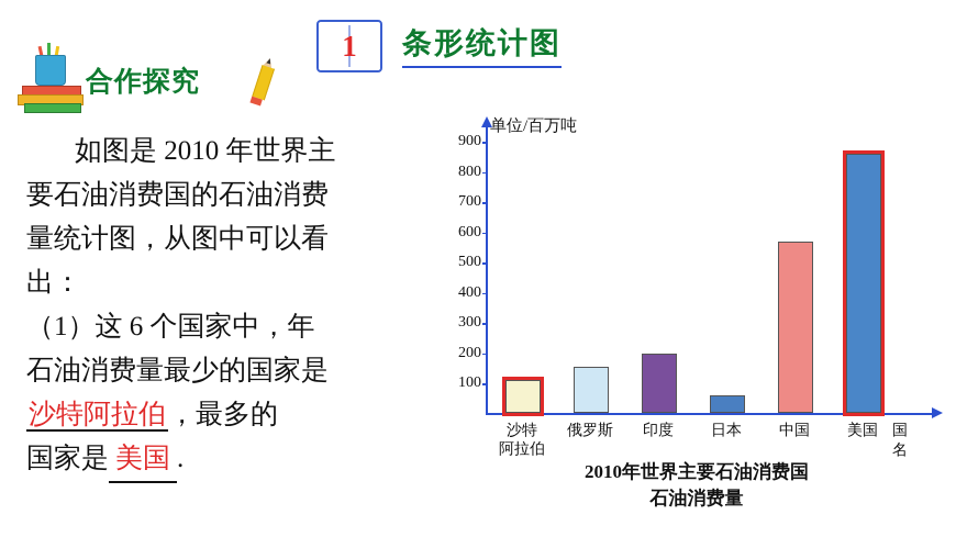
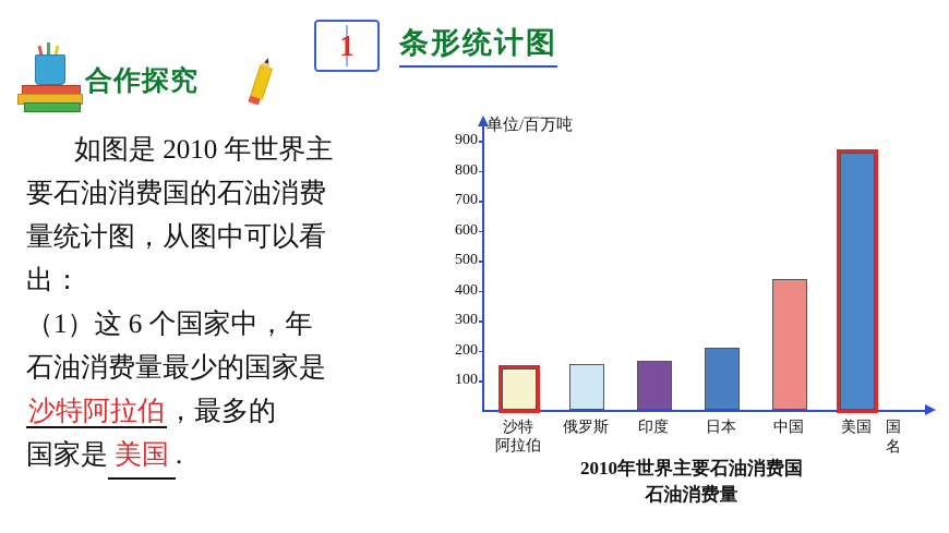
沙特 阿拉伯: 100 -> 130
印度: 190 -> 160
日本: 50 -> 200
中国: 560 -> 430
